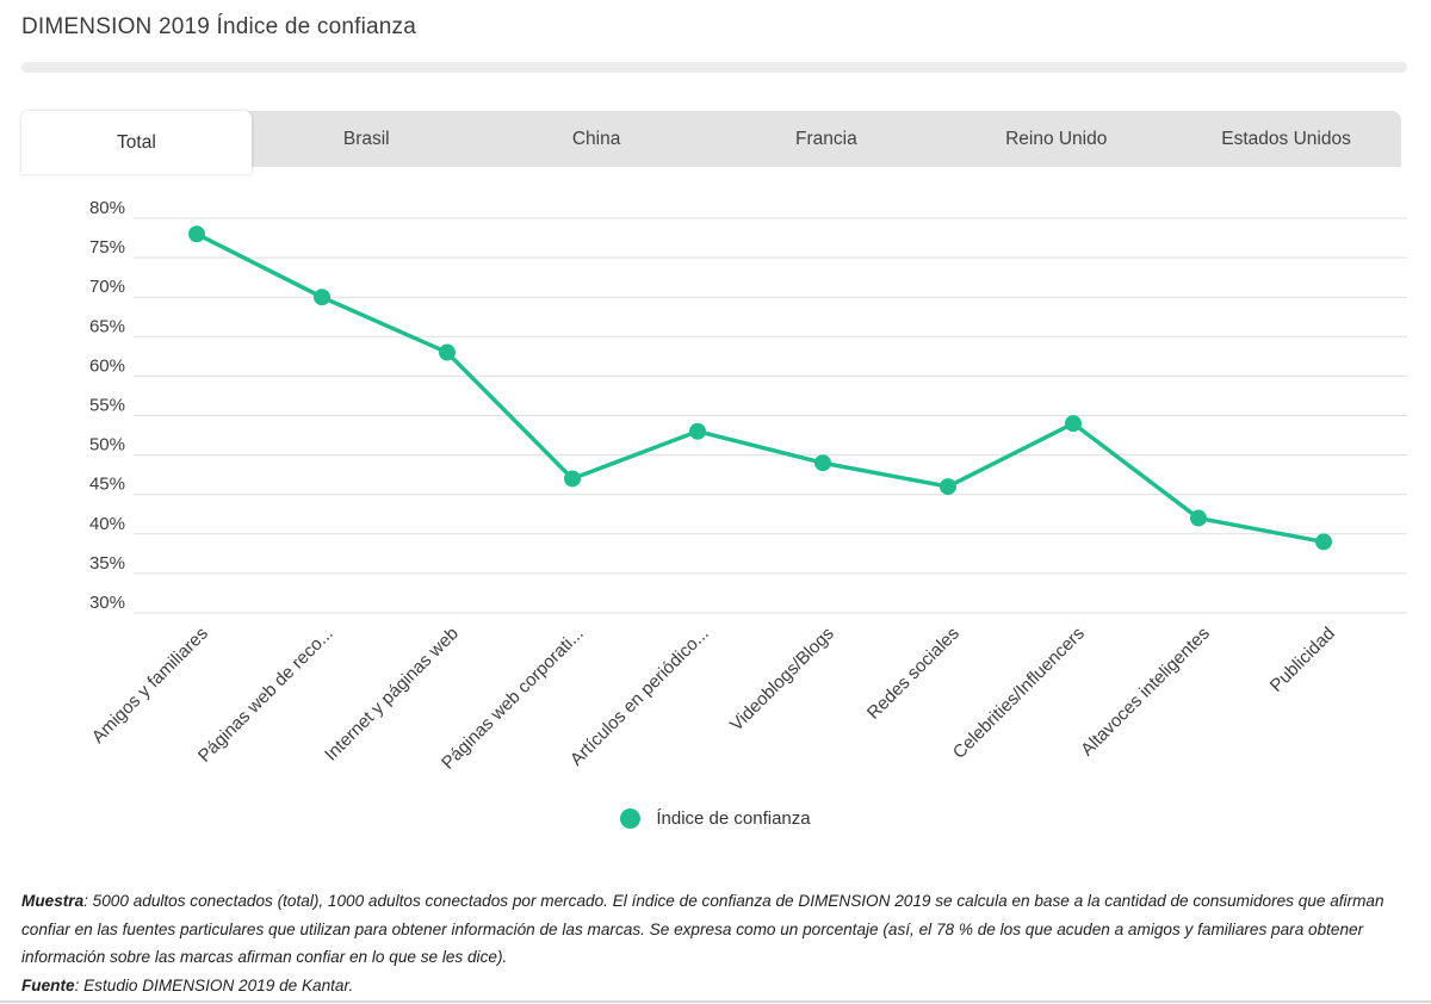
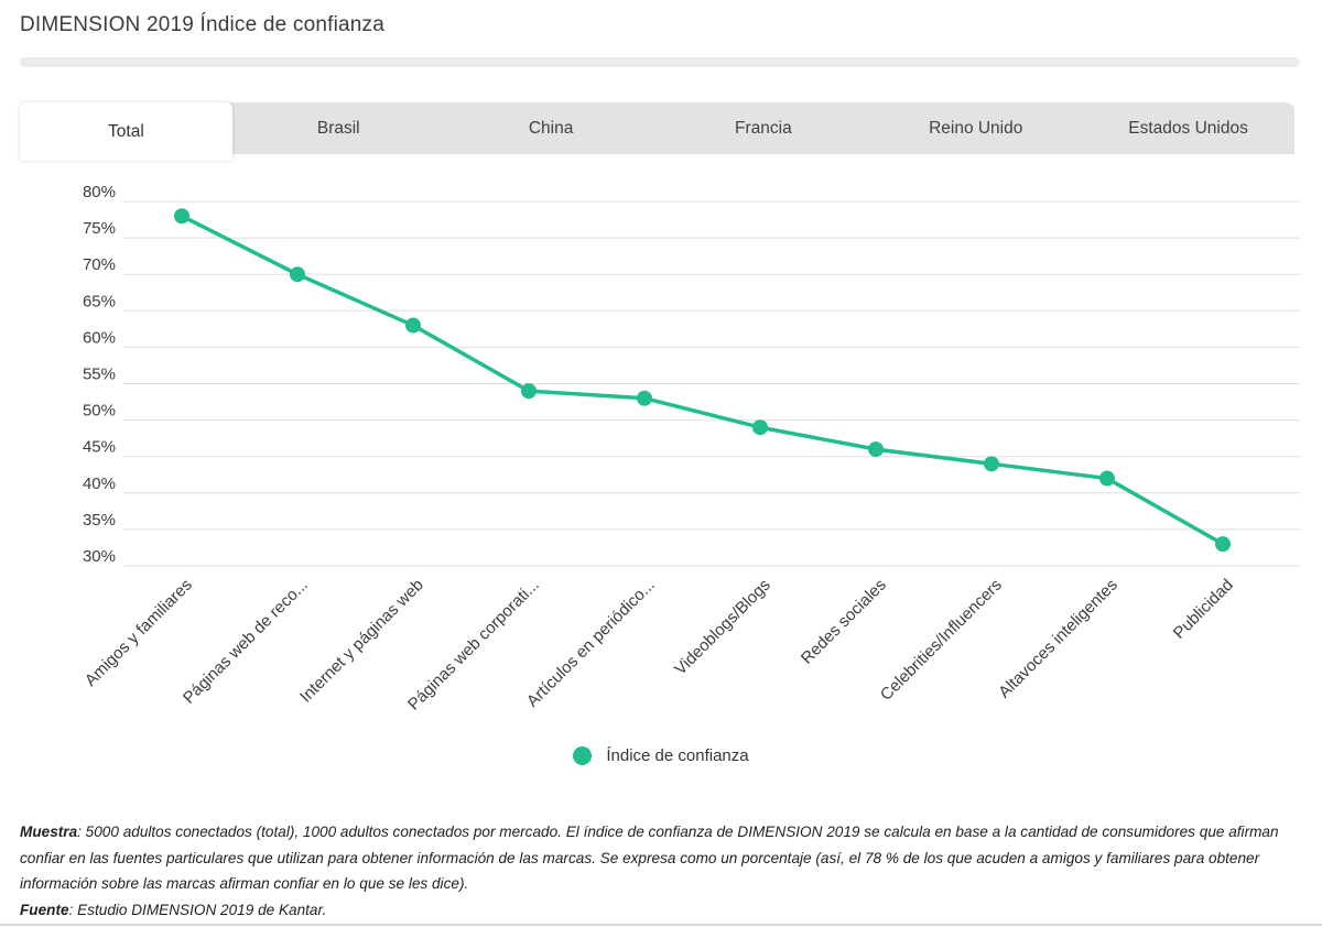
Páginas web corporati...: 47% -> 54%
Celebrities/Influencers: 54% -> 44%
Publicidad: 39% -> 33%
